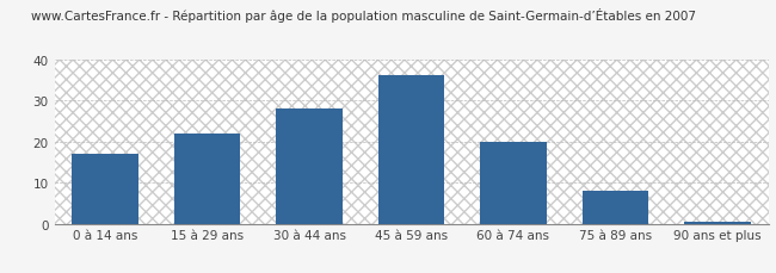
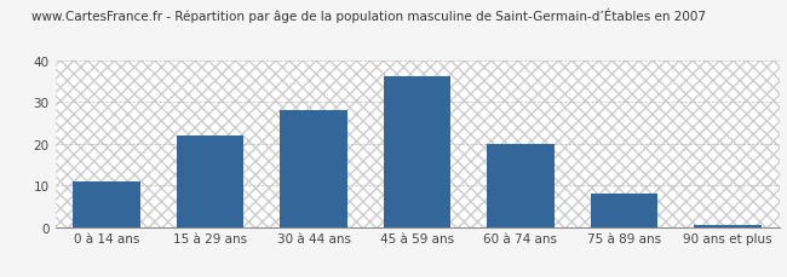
0 à 14 ans: 17.0 -> 11.0
